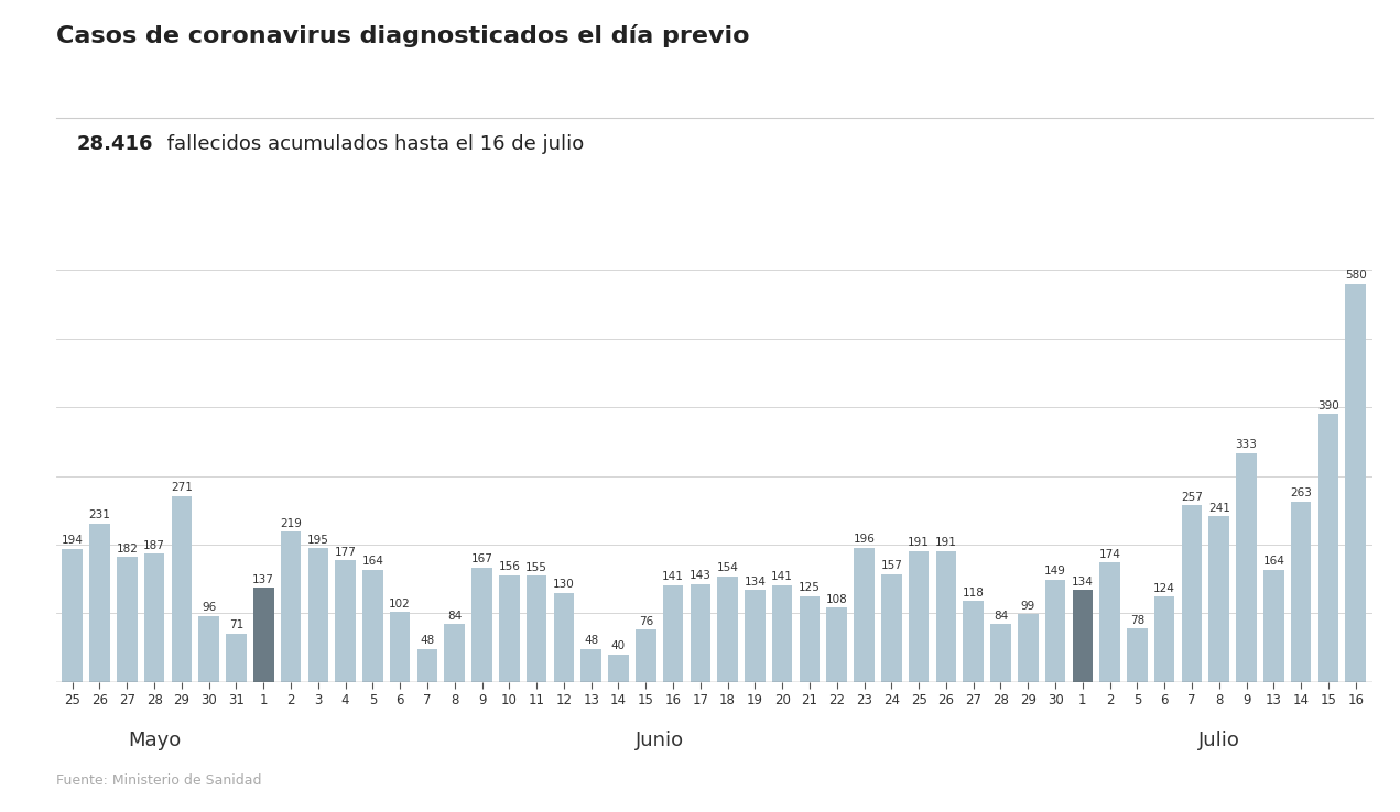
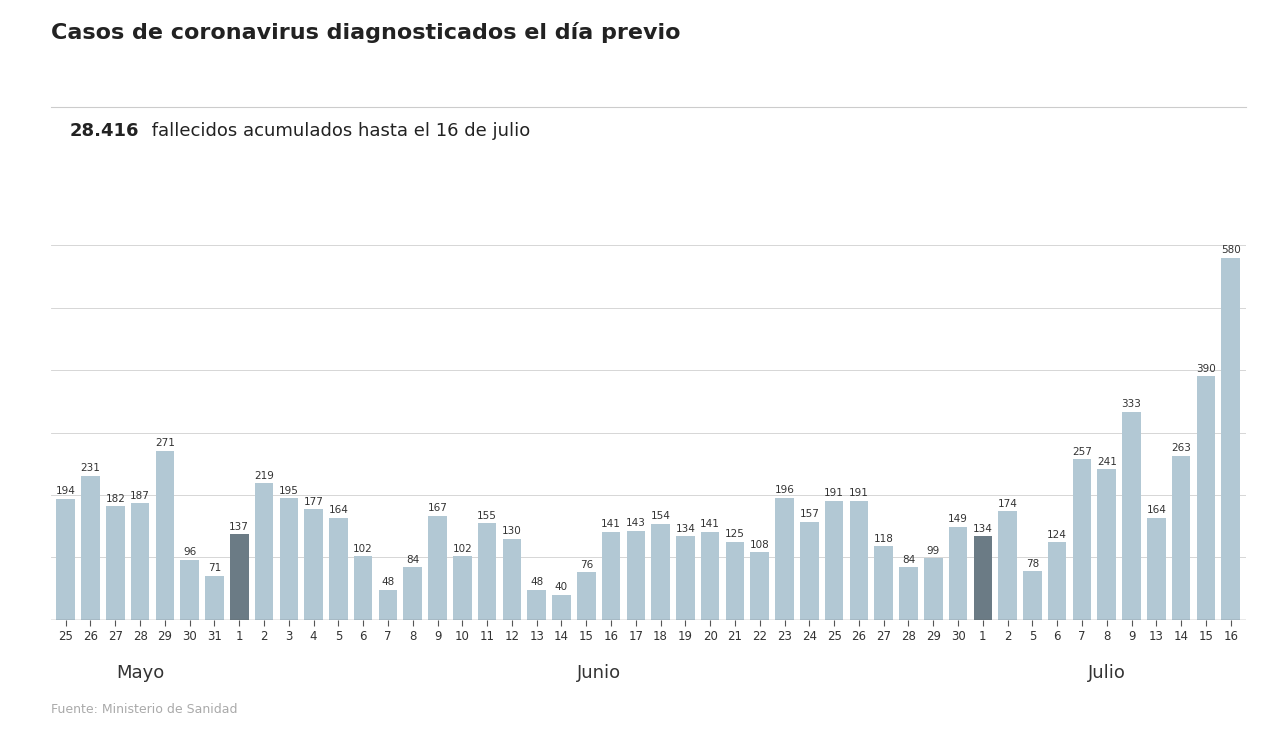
10: 156 -> 102
